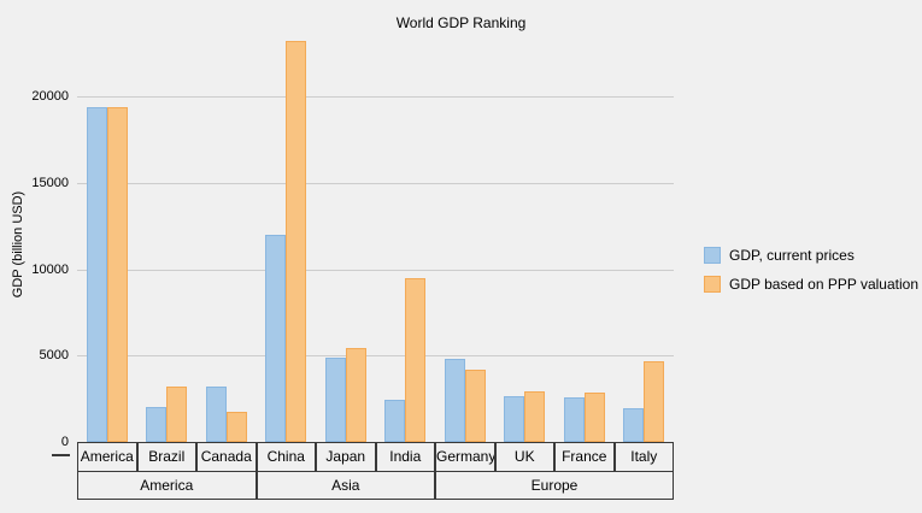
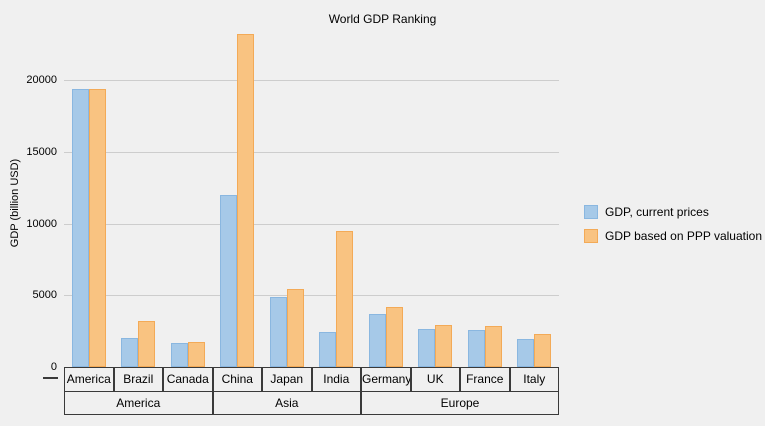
GDP, current prices/Canada: 3200 -> 1600
GDP, current prices/Germany: 4800 -> 3700
GDP based on PPP valuation/Italy: 4700 -> 2300
